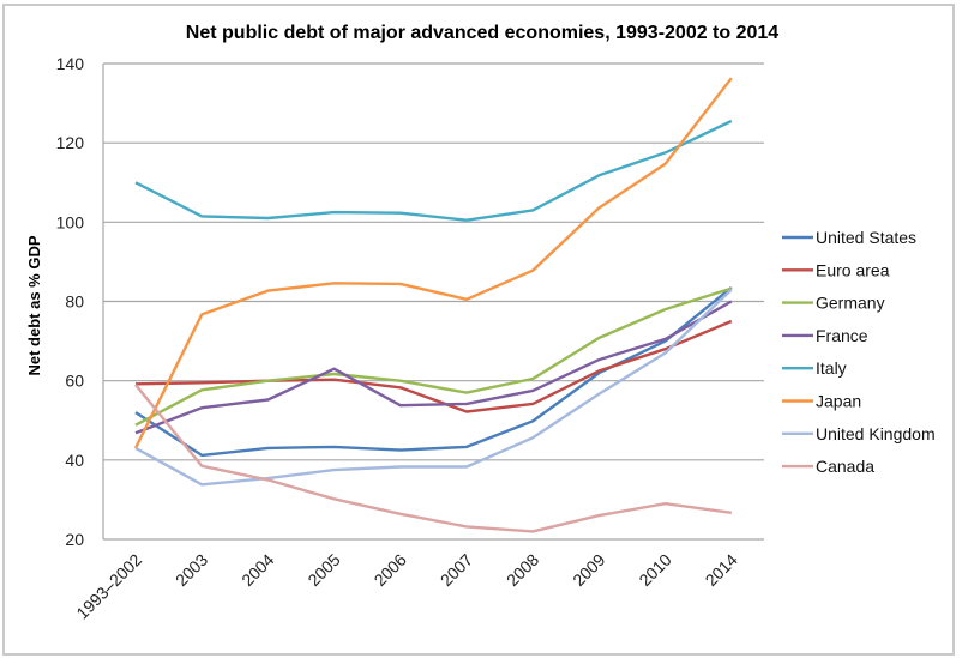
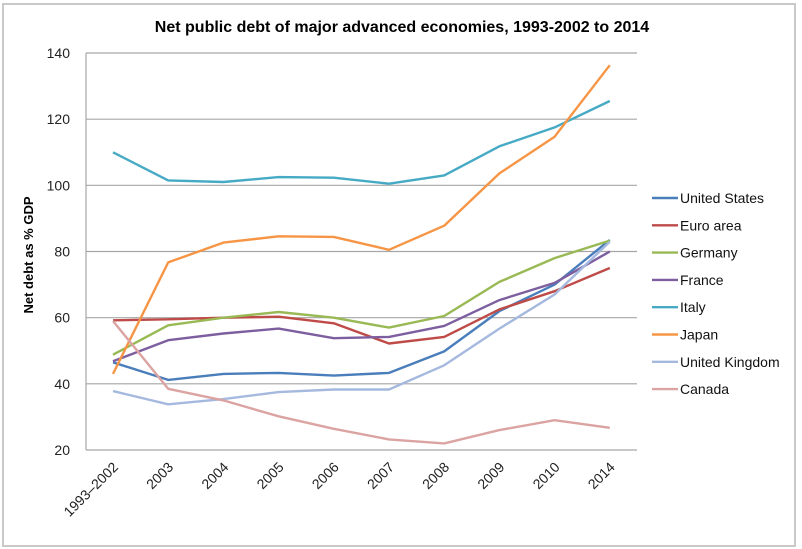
United States/1993–2002: 52 -> 46
United Kingdom/1993–2002: 43 -> 38
France/2005: 63 -> 57
